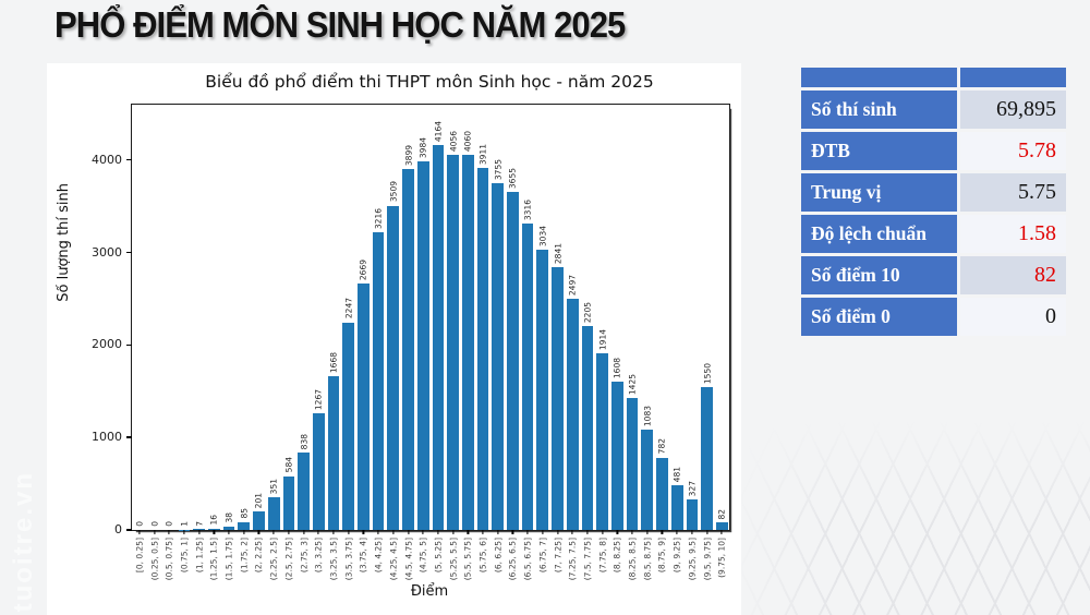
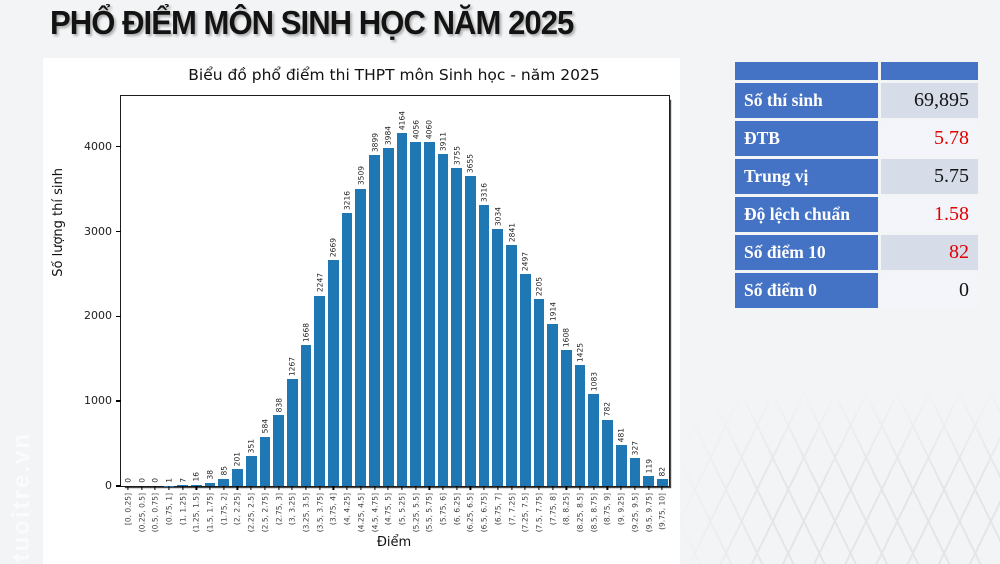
(9.5, 9.75]: 1550 -> 119
